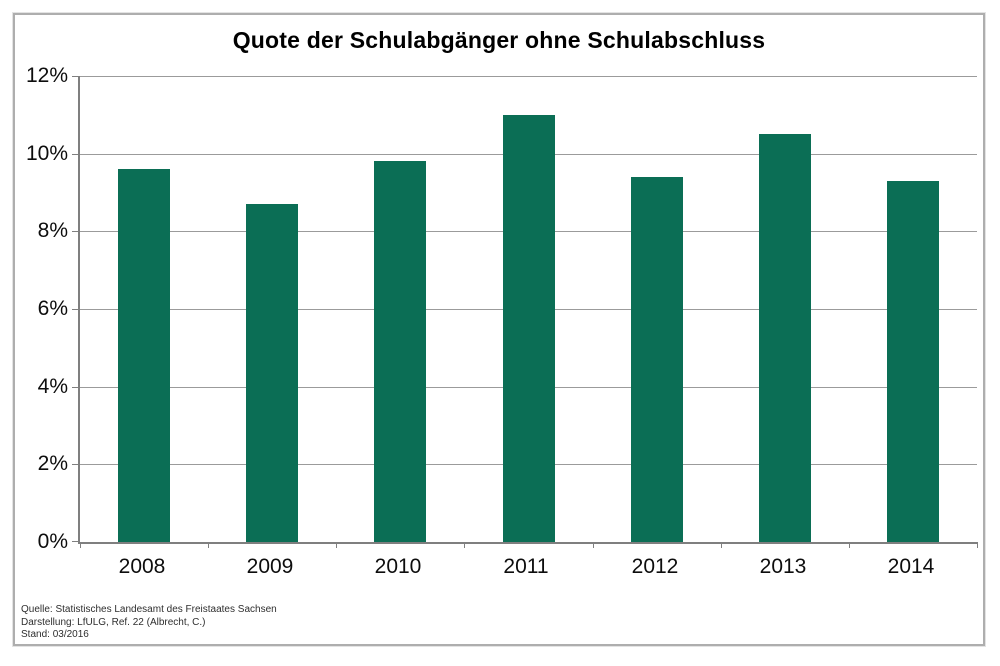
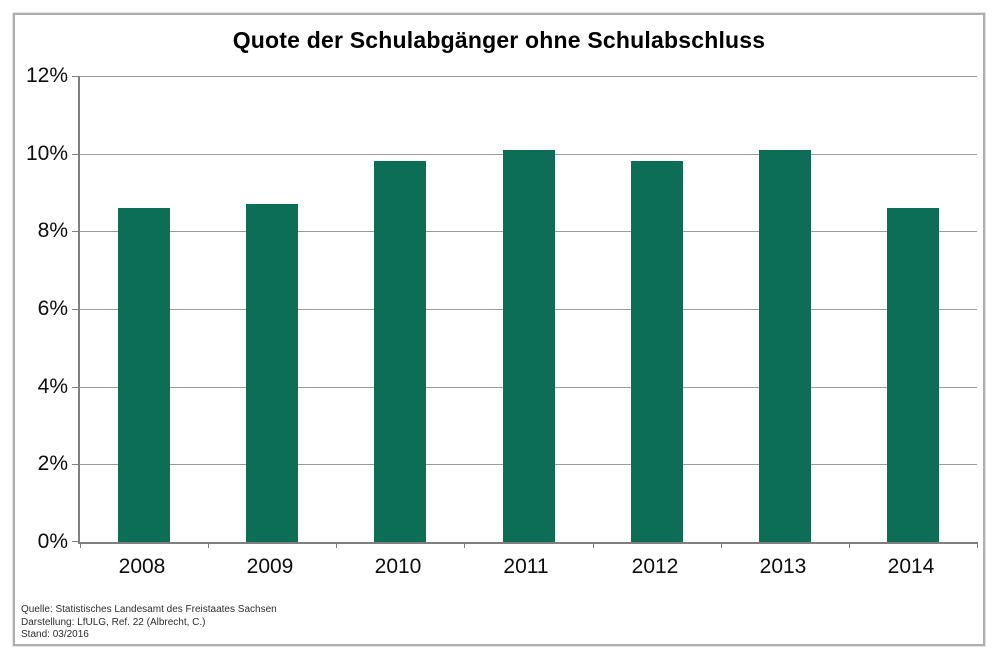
2008: 9.6% -> 8.6%
2011: 11.0% -> 10.1%
2012: 9.4% -> 9.8%
2013: 10.5% -> 10.1%
2014: 9.3% -> 8.6%
